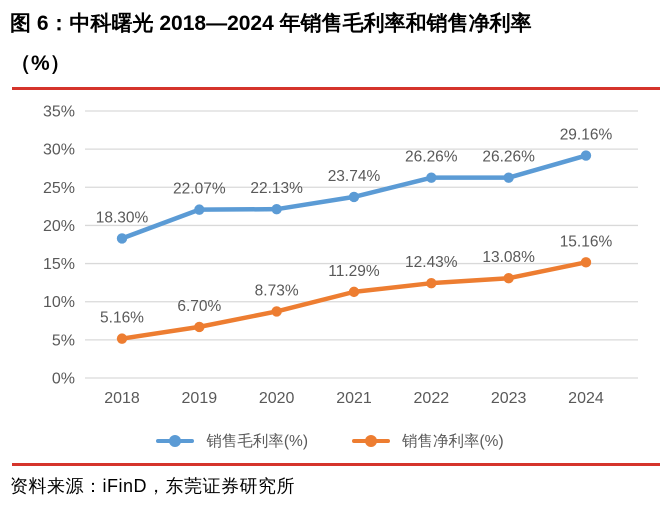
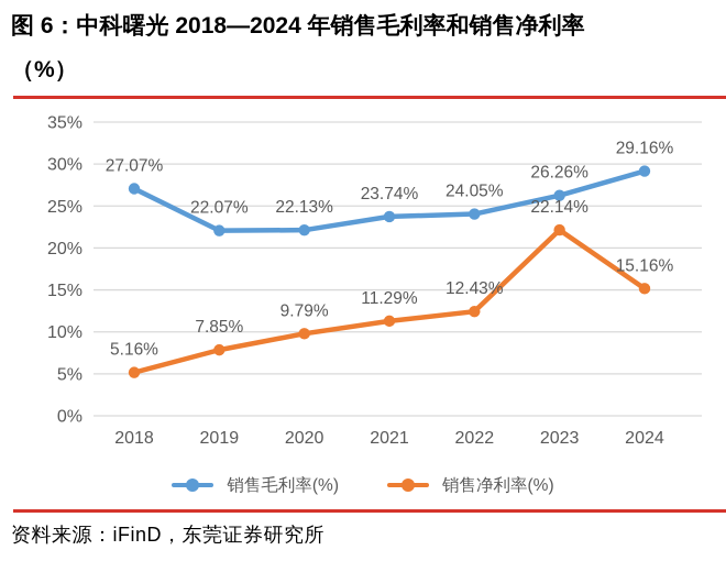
销售毛利率(%)/2018: 18.30% -> 27.07%
销售净利率(%)/2019: 6.70% -> 7.85%
销售净利率(%)/2020: 8.73% -> 9.79%
销售毛利率(%)/2022: 26.26% -> 24.05%
销售净利率(%)/2023: 13.08% -> 22.14%
